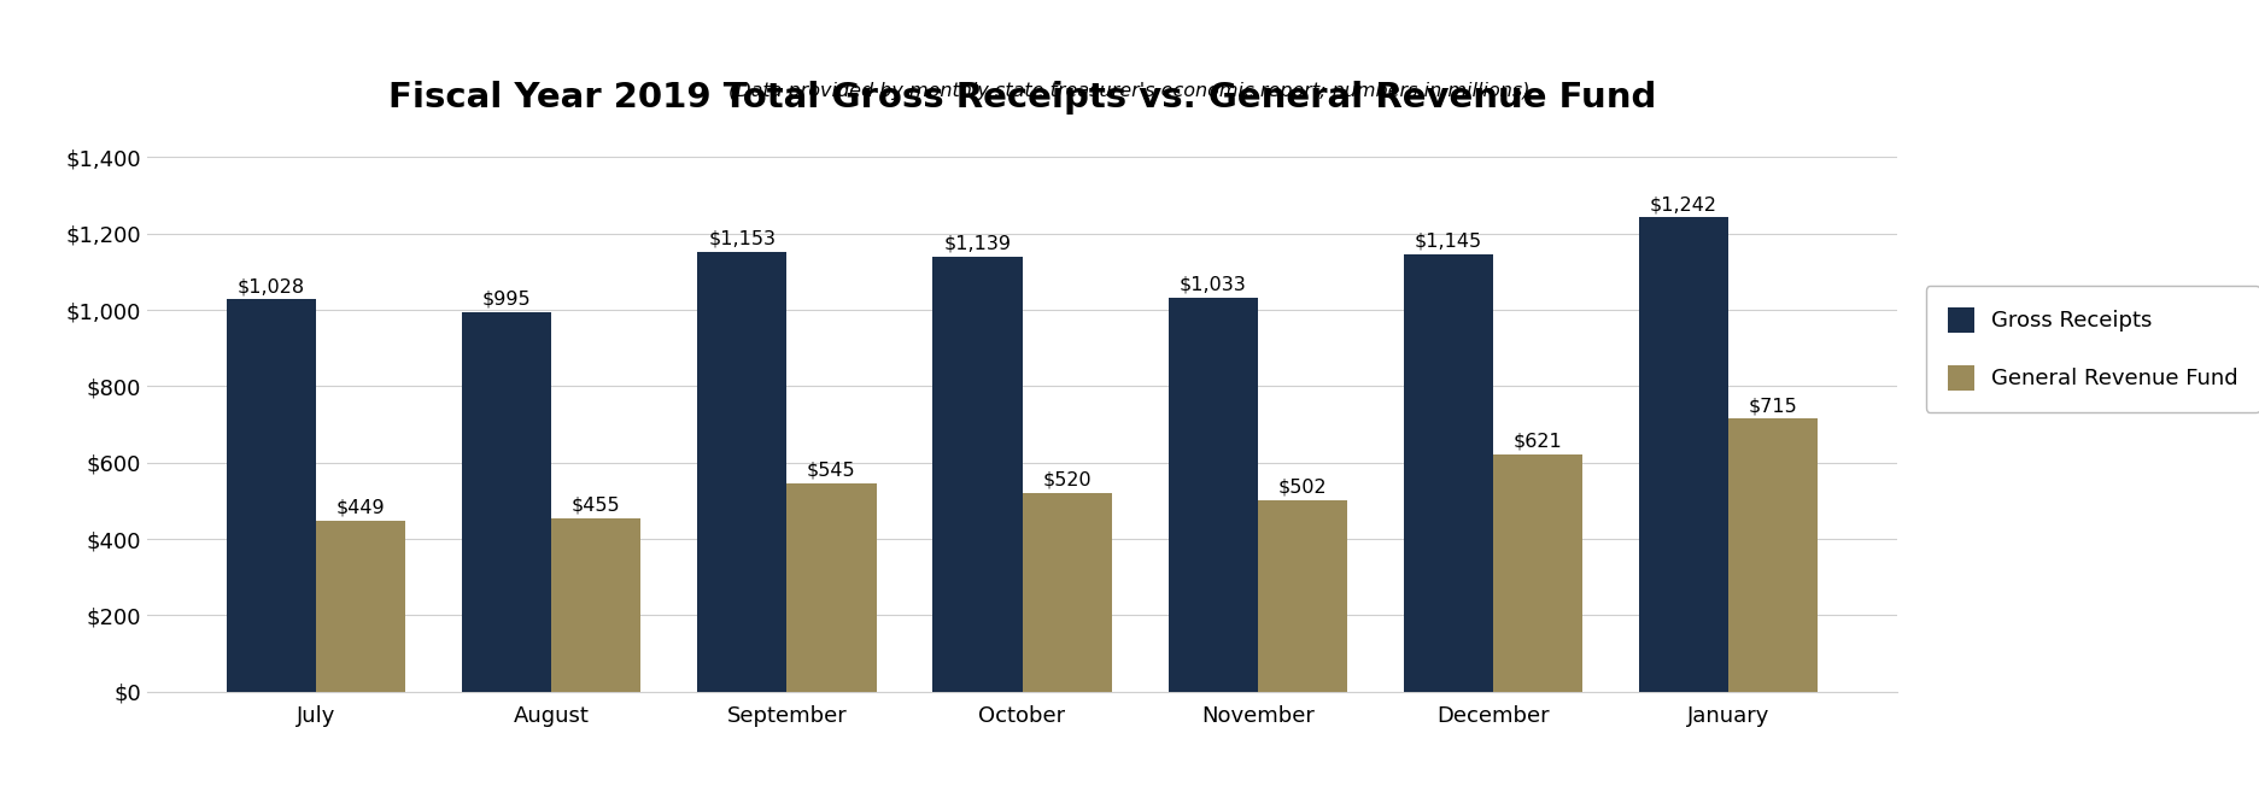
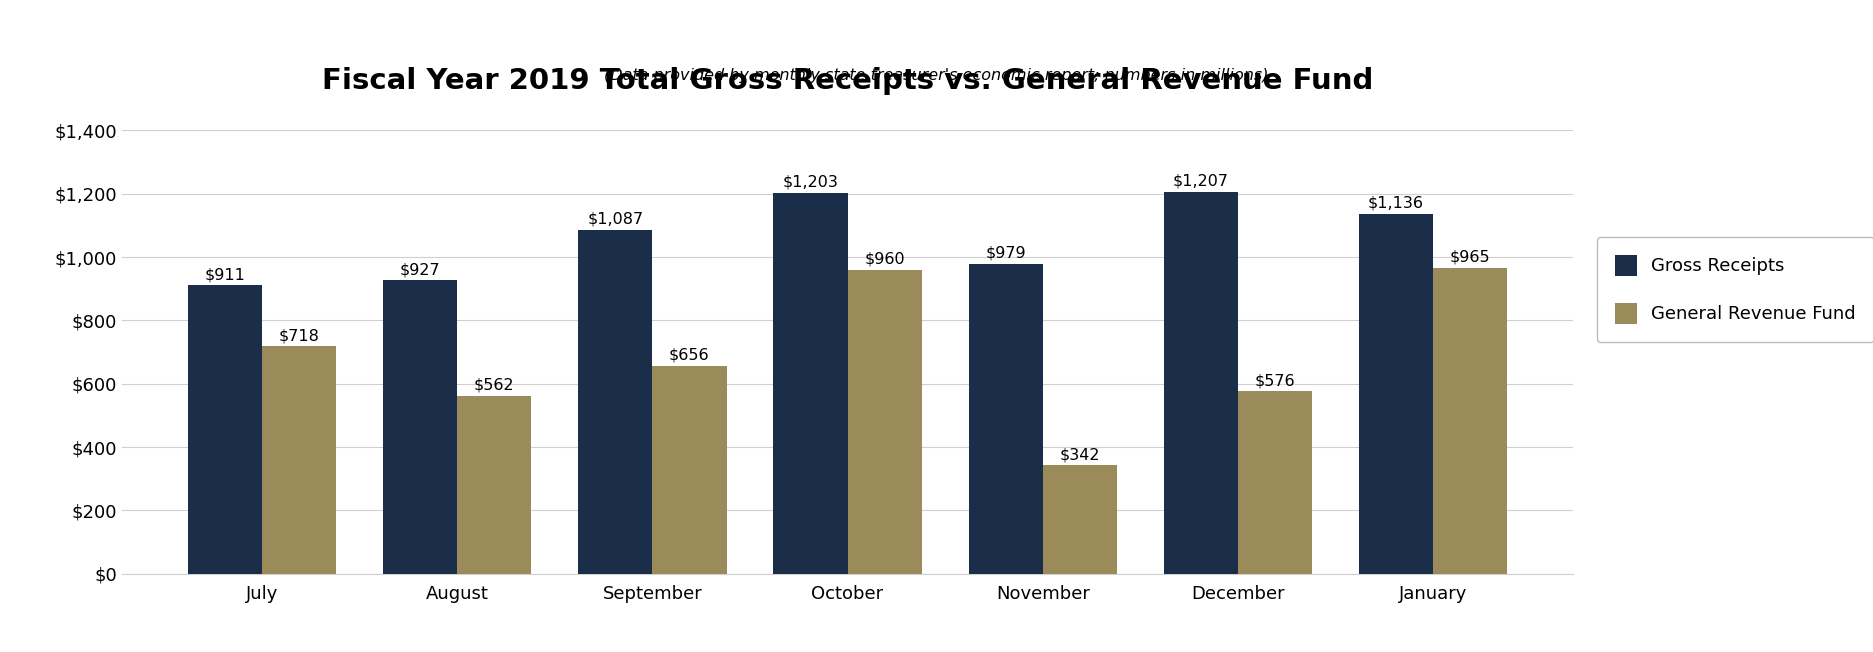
Gross Receipts/July: $1,028 -> $911
General Revenue Fund/July: $449 -> $718
Gross Receipts/August: $995 -> $927
General Revenue Fund/August: $455 -> $562
Gross Receipts/September: $1,153 -> $1,087
General Revenue Fund/September: $545 -> $656
Gross Receipts/October: $1,139 -> $1,203
General Revenue Fund/October: $520 -> $960
Gross Receipts/November: $1,033 -> $979
General Revenue Fund/November: $502 -> $342
Gross Receipts/December: $1,145 -> $1,207
General Revenue Fund/December: $621 -> $576
Gross Receipts/January: $1,242 -> $1,136
General Revenue Fund/January: $715 -> $965
